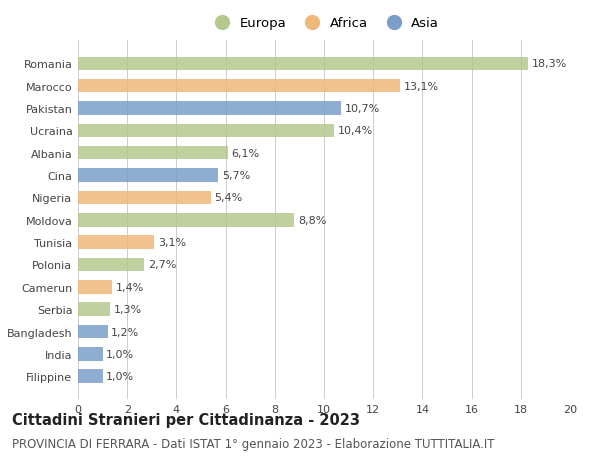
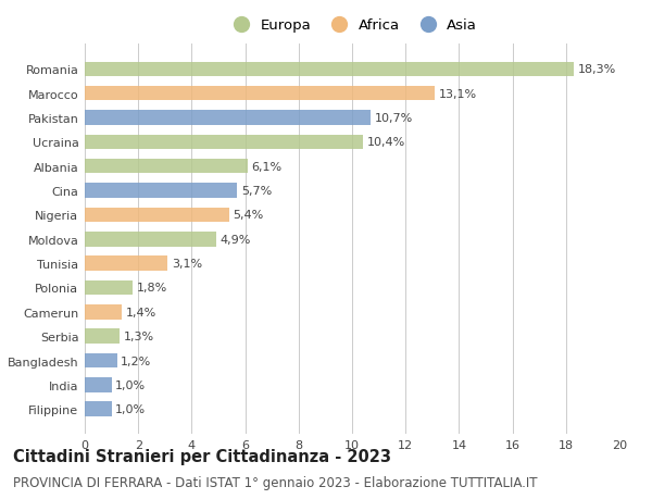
Moldova: 8,8% -> 4,9%
Polonia: 2,7% -> 1,8%
